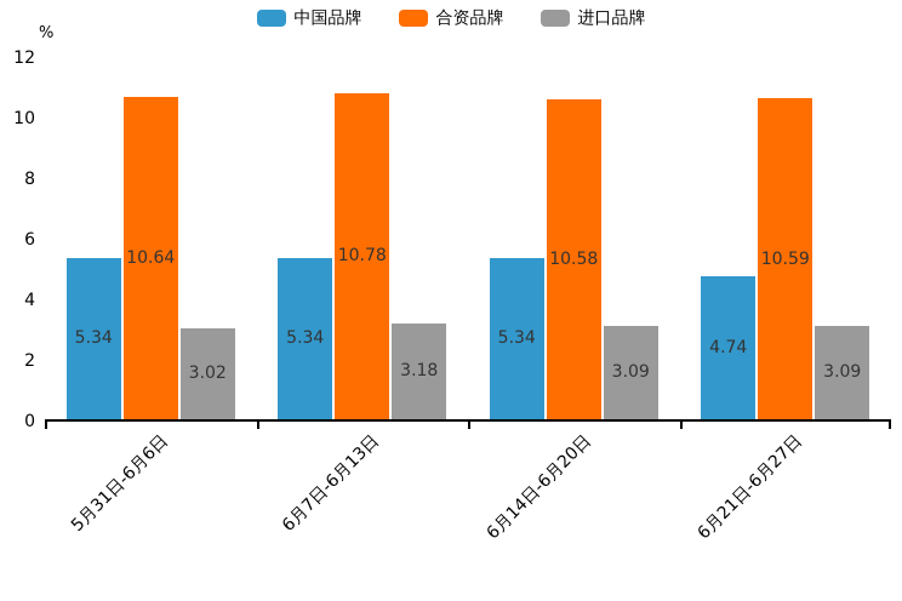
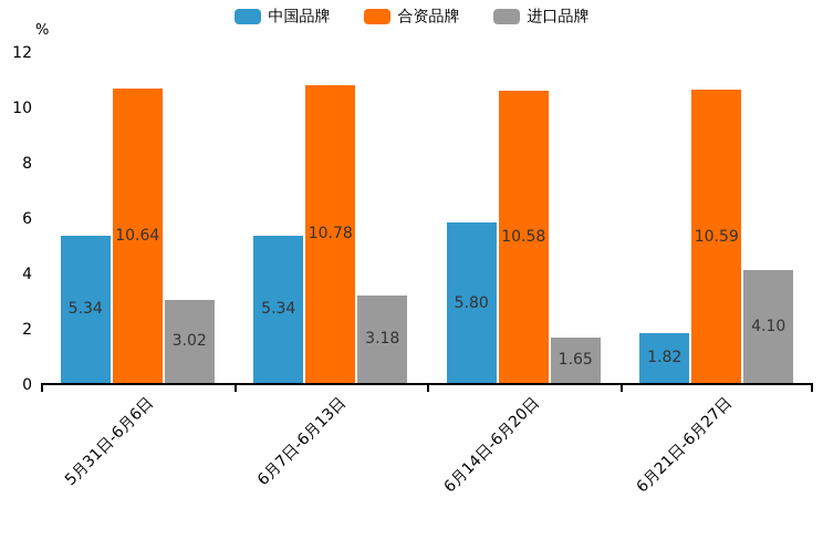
中国品牌/6月14日-6月20日: 5.34 -> 5.80
进口品牌/6月14日-6月20日: 3.09 -> 1.65
中国品牌/6月21日-6月27日: 4.74 -> 1.82
进口品牌/6月21日-6月27日: 3.09 -> 4.10
